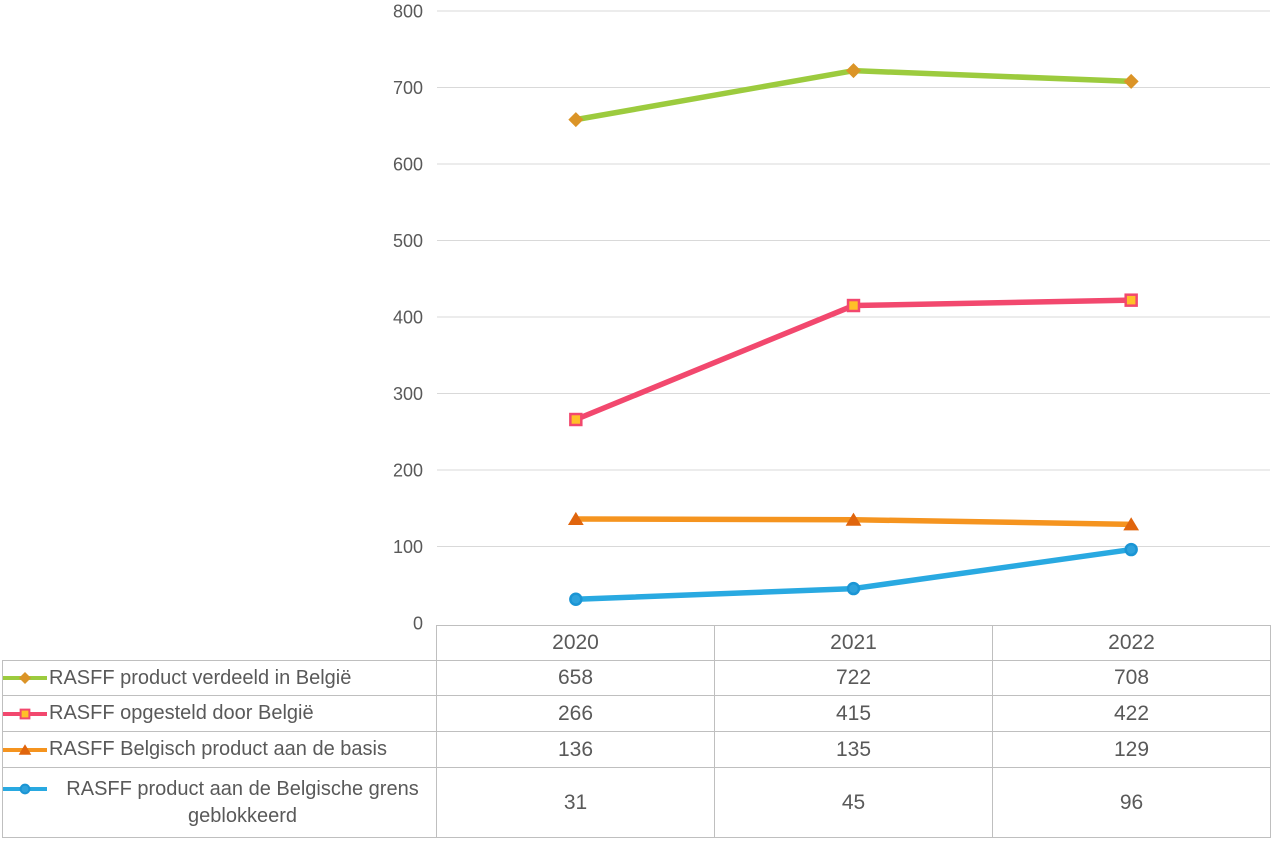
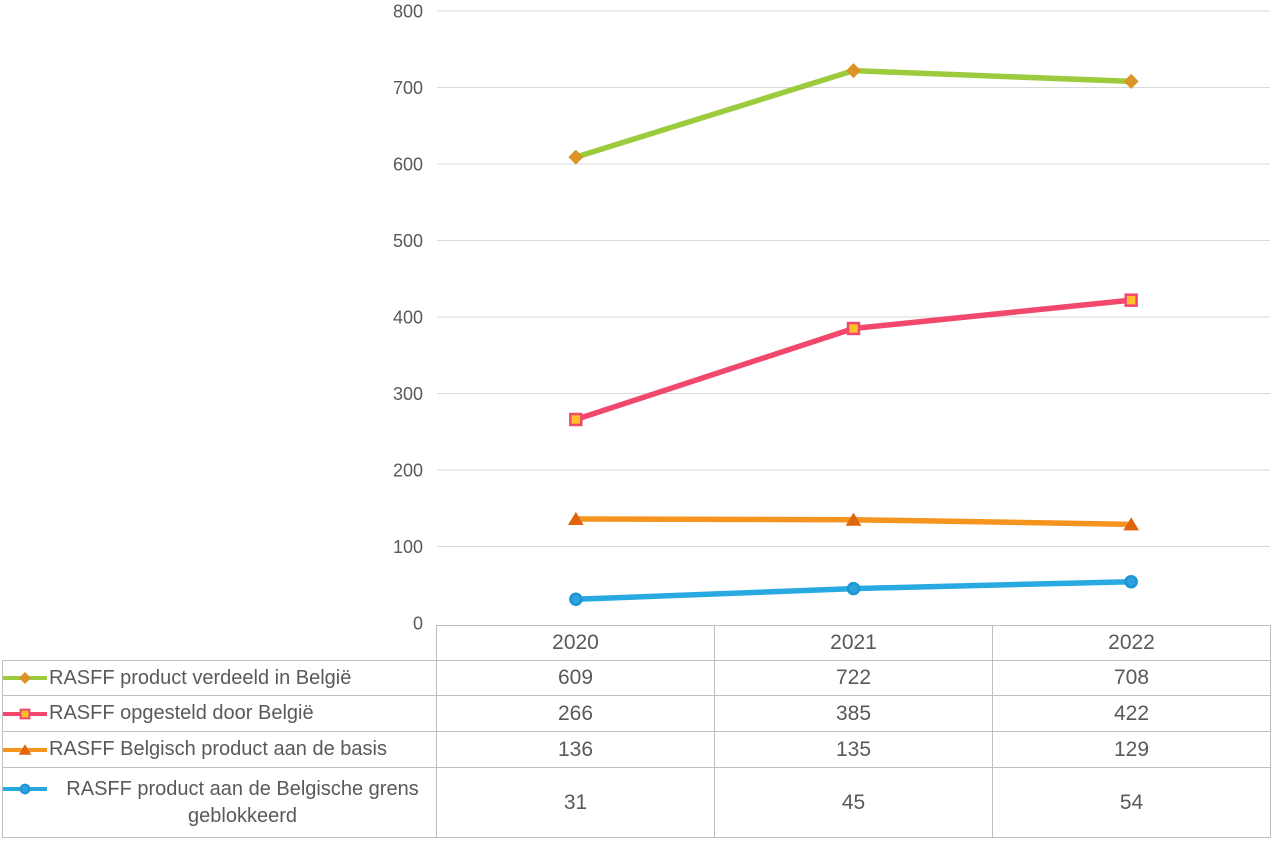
RASFF product verdeeld in België/2020: 658 -> 609
RASFF opgesteld door België/2021: 415 -> 385
RASFF product aan de Belgische grens geblokkeerd/2022: 96 -> 54
